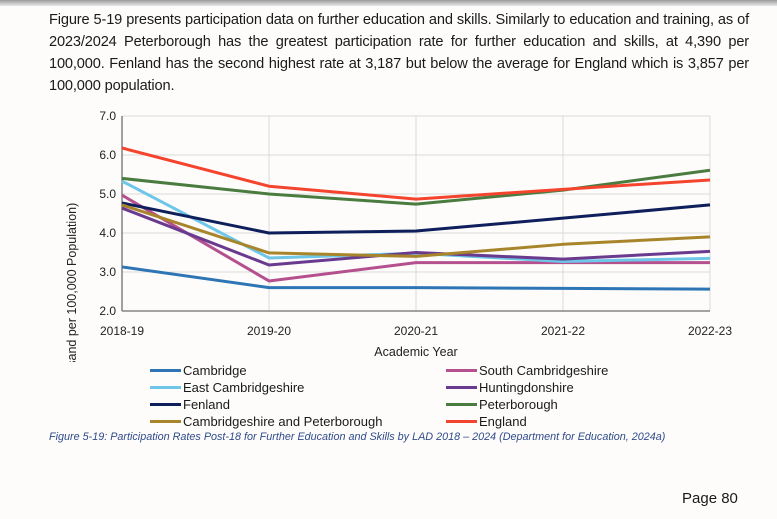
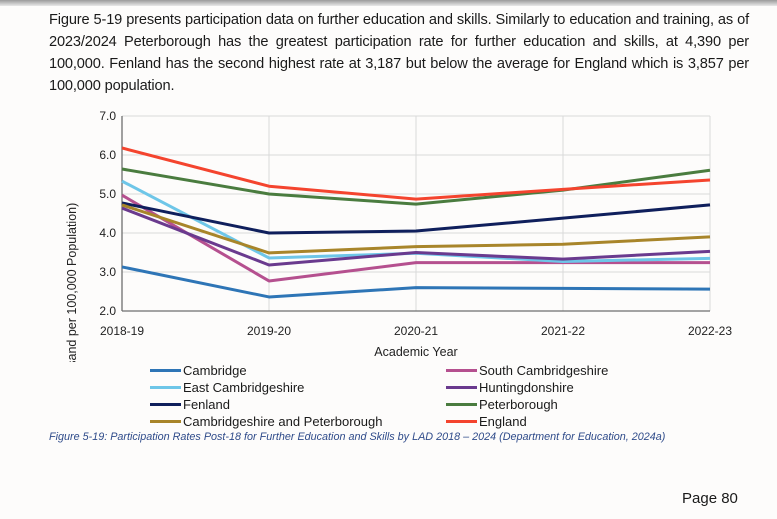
Peterborough/2018-19: 5.4 -> 5.6
Cambridge/2019-20: 2.6 -> 2.4
Cambridgeshire and Peterborough/2020-21: 3.4 -> 3.6
